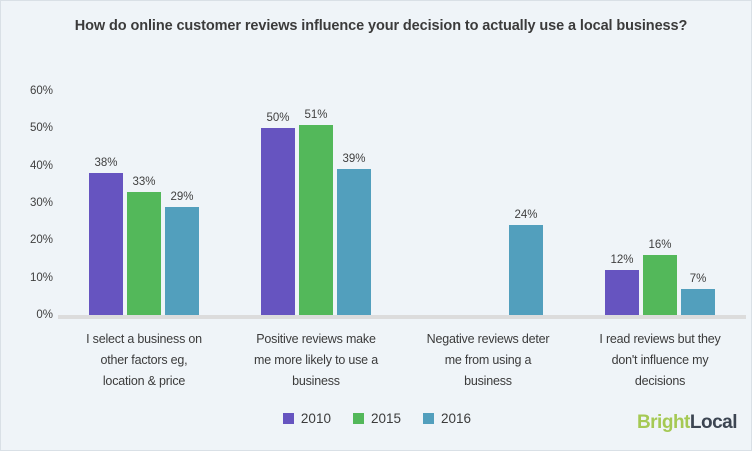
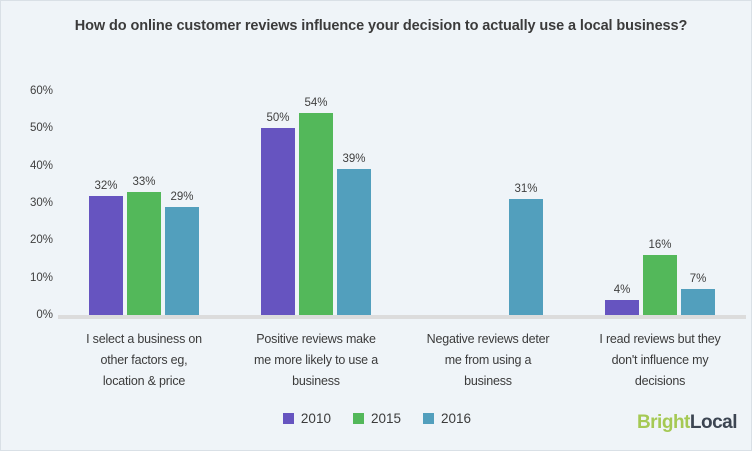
2010/I select a business on other factors eg, location & price: 38% -> 32%
2015/Positive reviews make me more likely to use a business: 51% -> 54%
2016/Negative reviews deter me from using a business: 24% -> 31%
2010/I read reviews but they don't influence my decisions: 12% -> 4%
